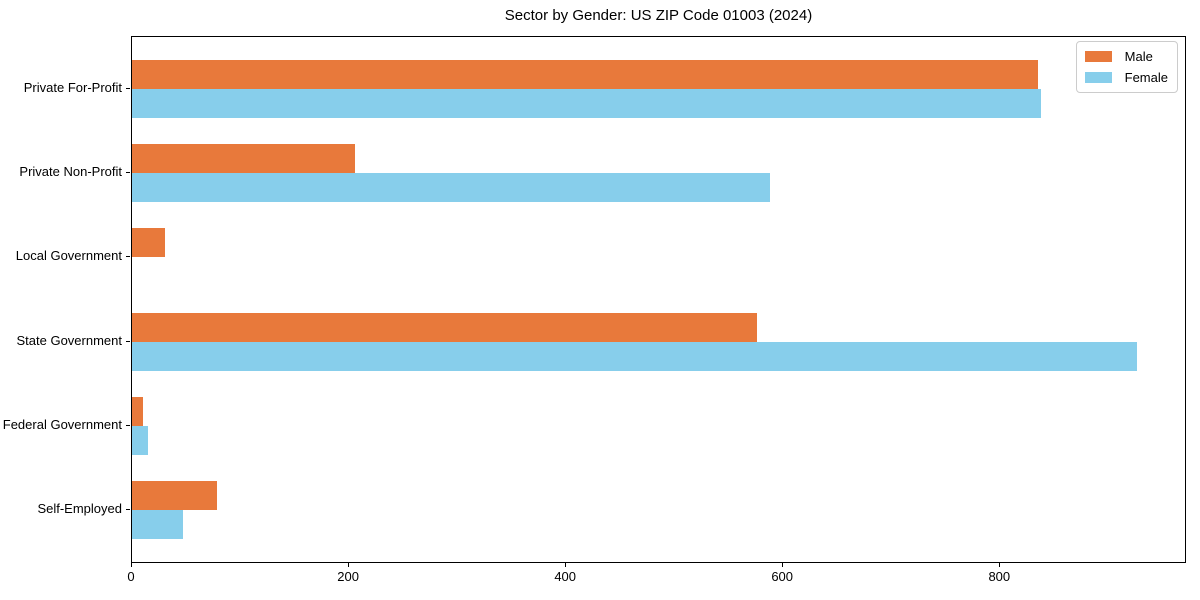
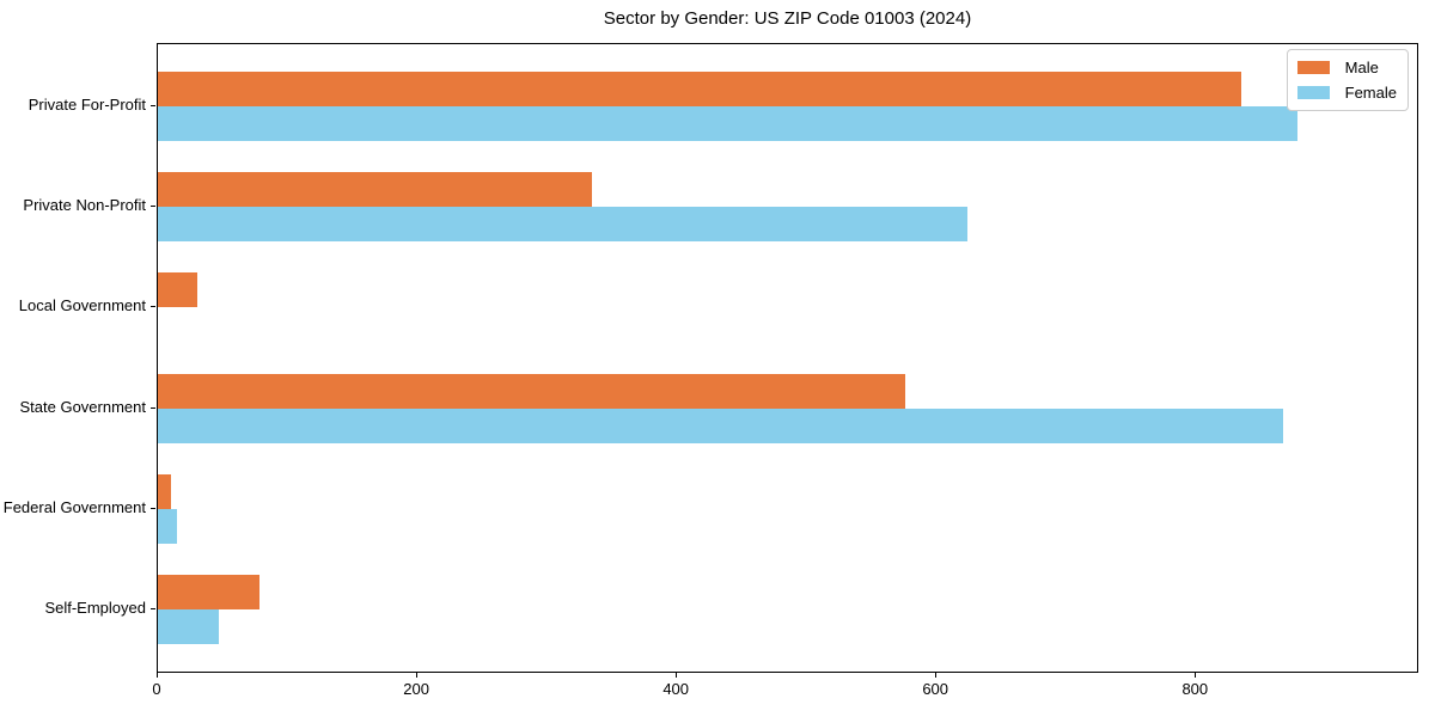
Female/Private For-Profit: 837 -> 878
Male/Private Non-Profit: 205 -> 334
Female/Private Non-Profit: 588 -> 624
Female/State Government: 926 -> 867
